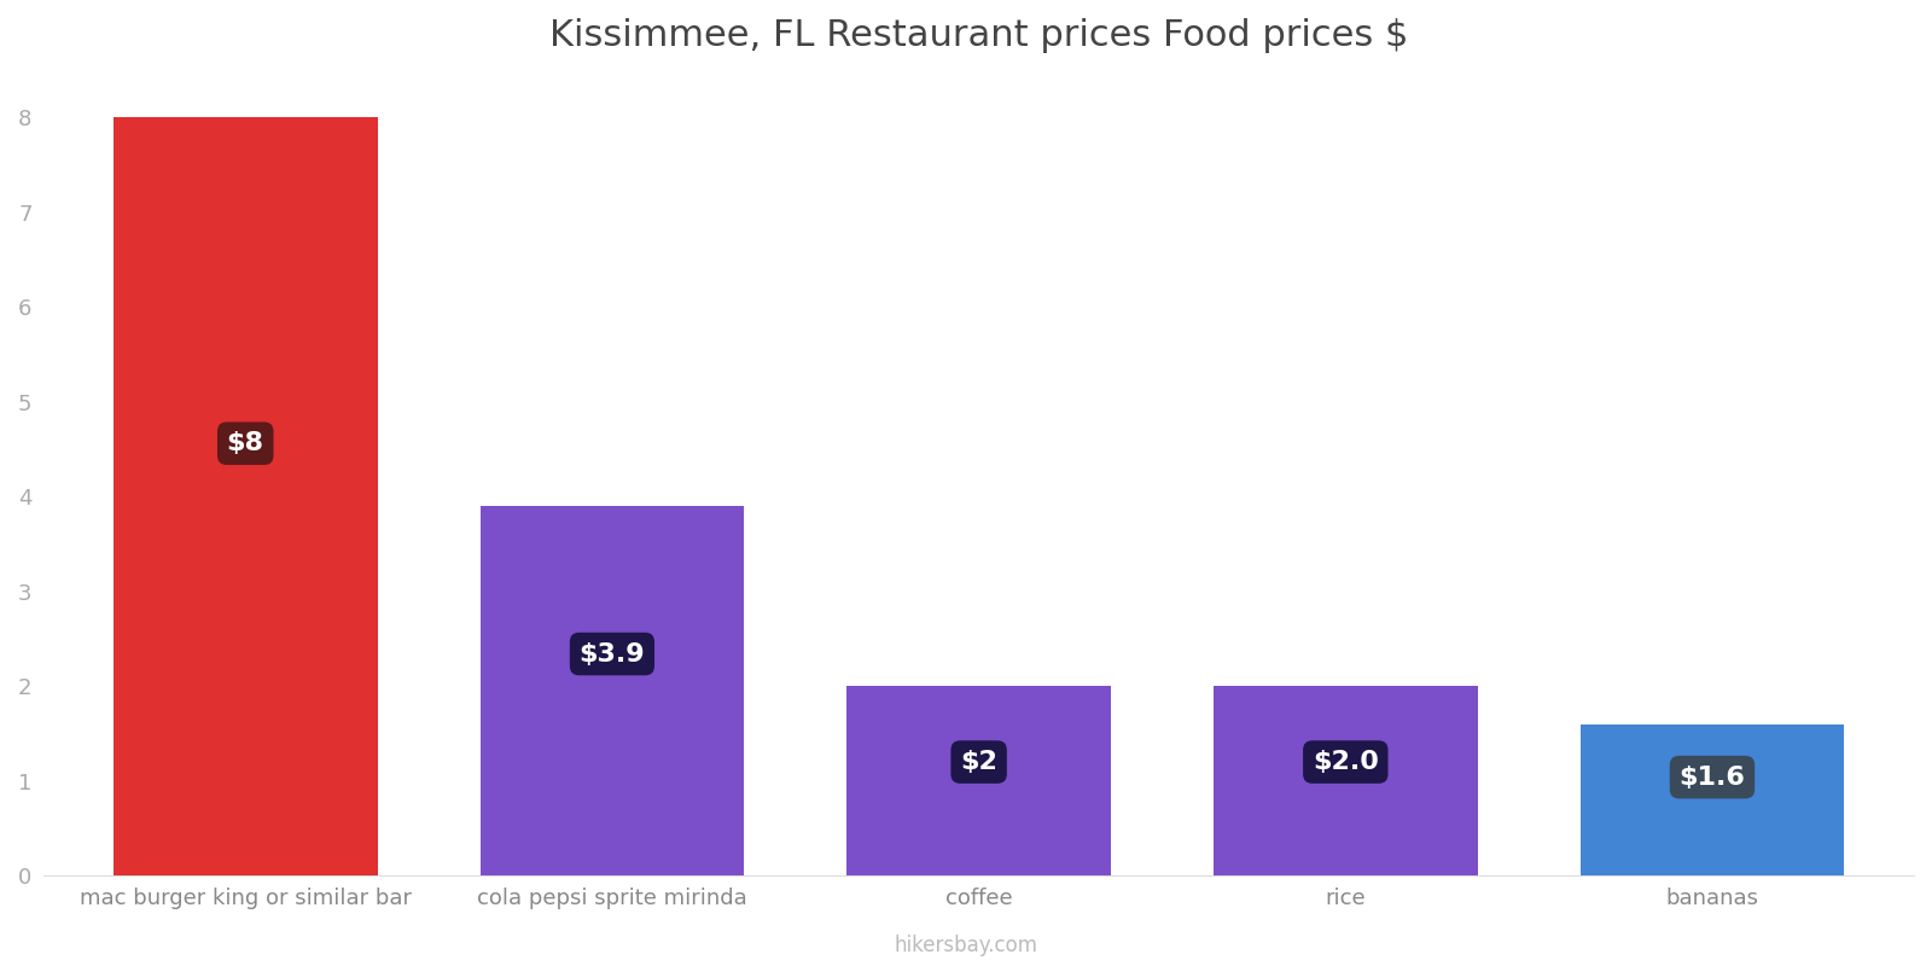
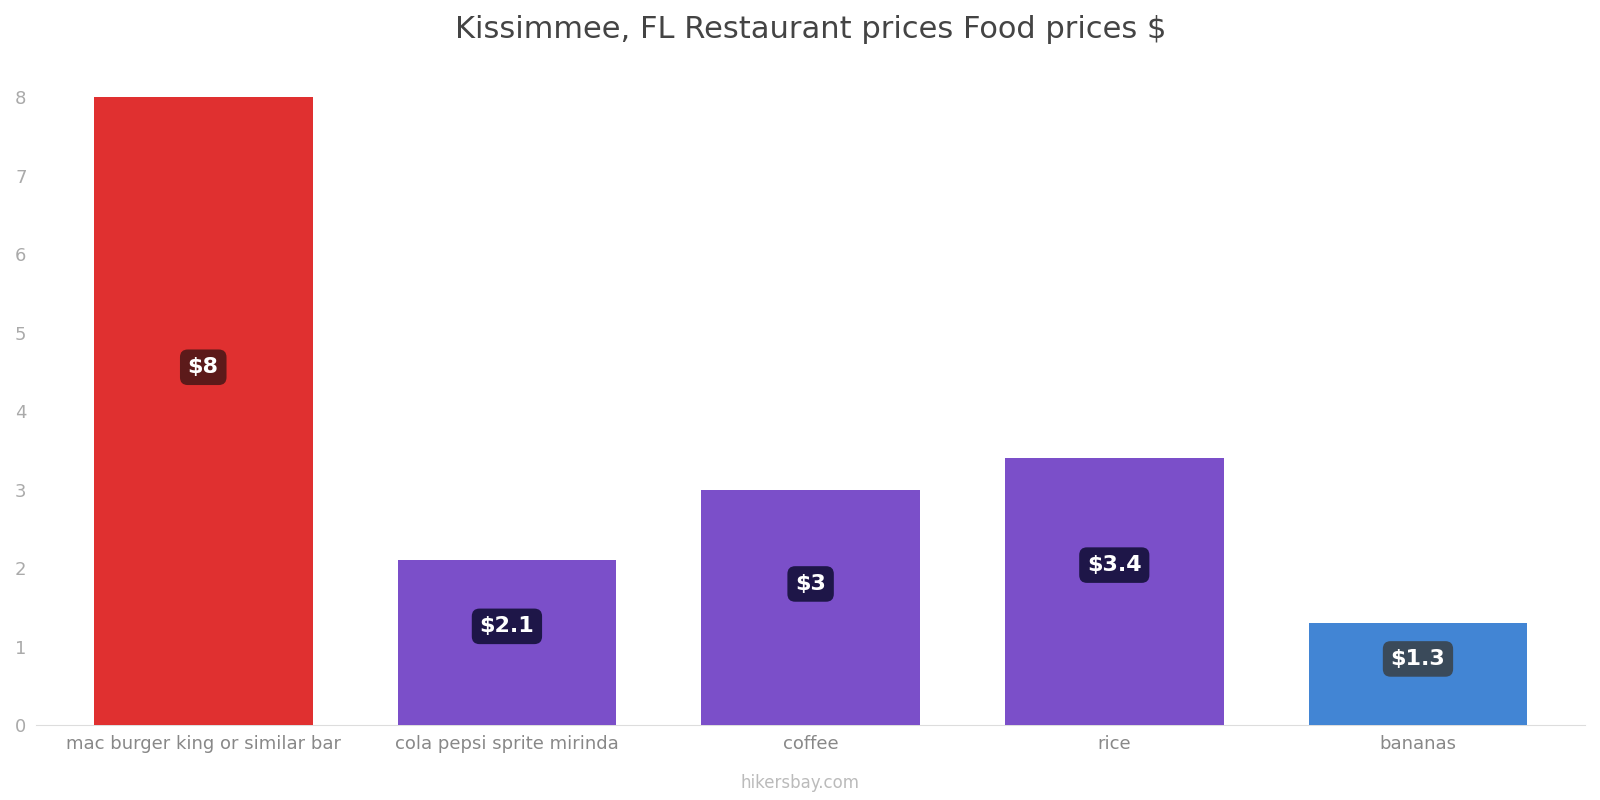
cola pepsi sprite mirinda: $3.9 -> $2.1
coffee: $2 -> $3
rice: $2.0 -> $3.4
bananas: $1.6 -> $1.3
